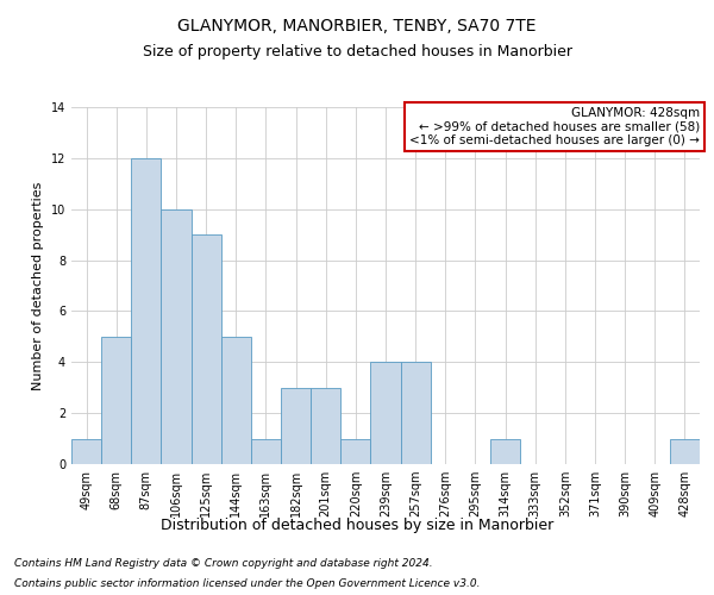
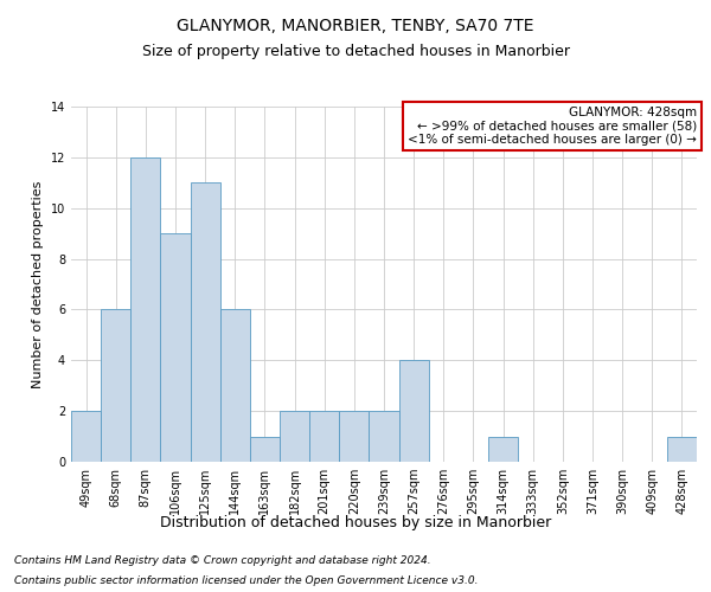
49sqm: 1 -> 2
68sqm: 5 -> 6
106sqm: 10 -> 9
125sqm: 9 -> 11
144sqm: 5 -> 6
182sqm: 3 -> 2
201sqm: 3 -> 2
220sqm: 1 -> 2
239sqm: 4 -> 2
